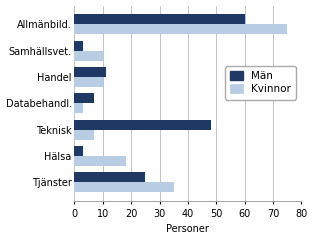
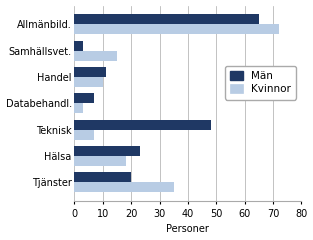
Män/Allmänbild.: 60 -> 65
Kvinnor/Allmänbild.: 75 -> 72
Kvinnor/Samhällsvet.: 10 -> 15
Män/Hälsa: 3 -> 23
Män/Tjänster: 25 -> 20
